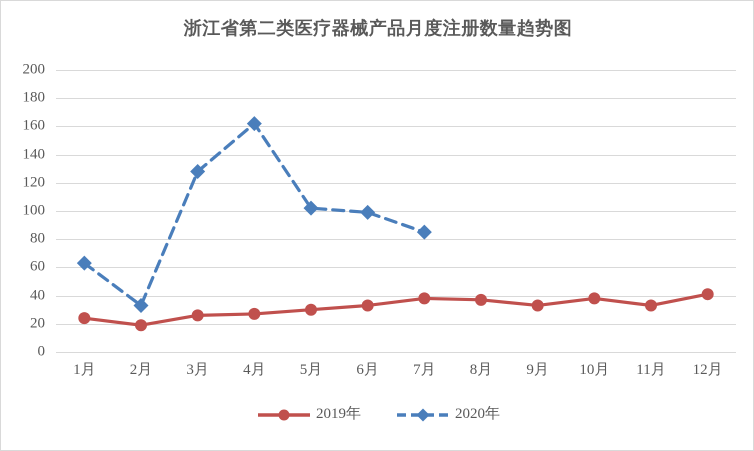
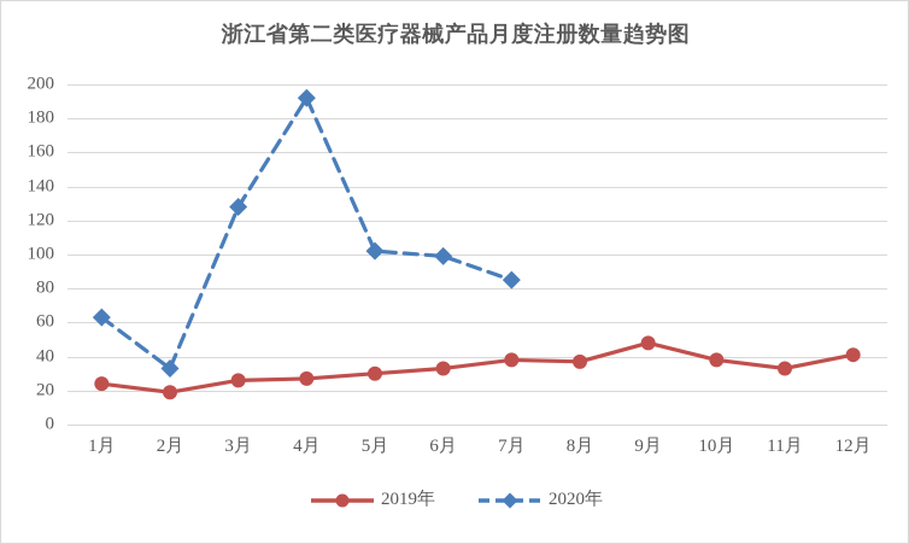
2020年/4月: 162 -> 192
2019年/9月: 33 -> 48
